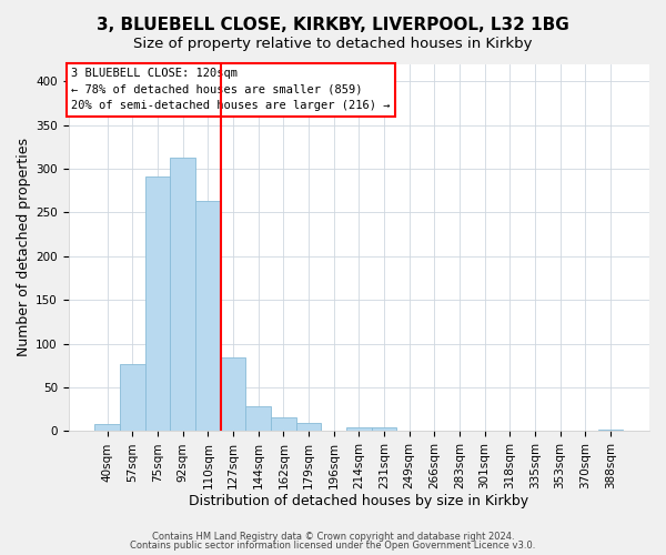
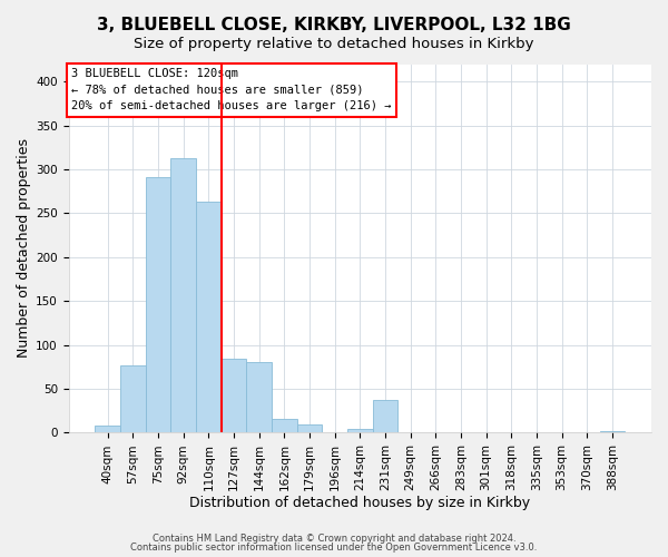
144sqm: 29 -> 80
231sqm: 4 -> 38
